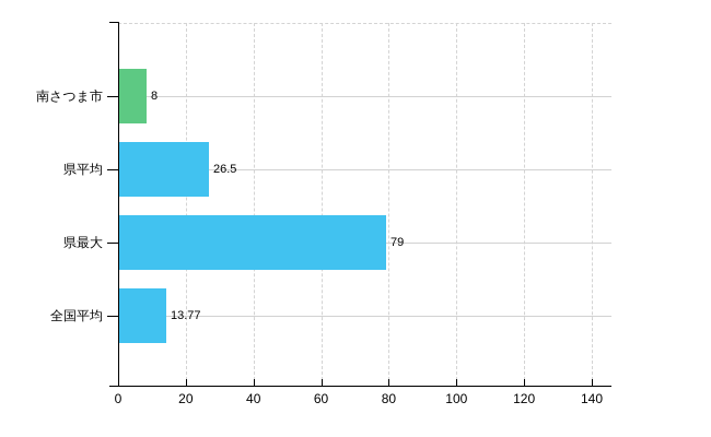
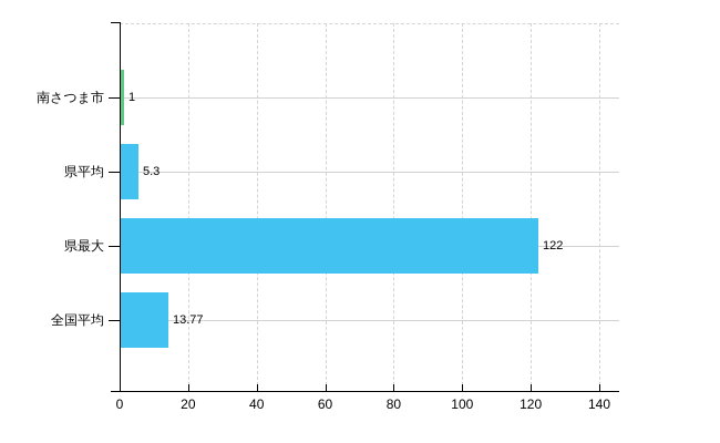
南さつま市: 8 -> 1
県平均: 26.5 -> 5.3
県最大: 79 -> 122
